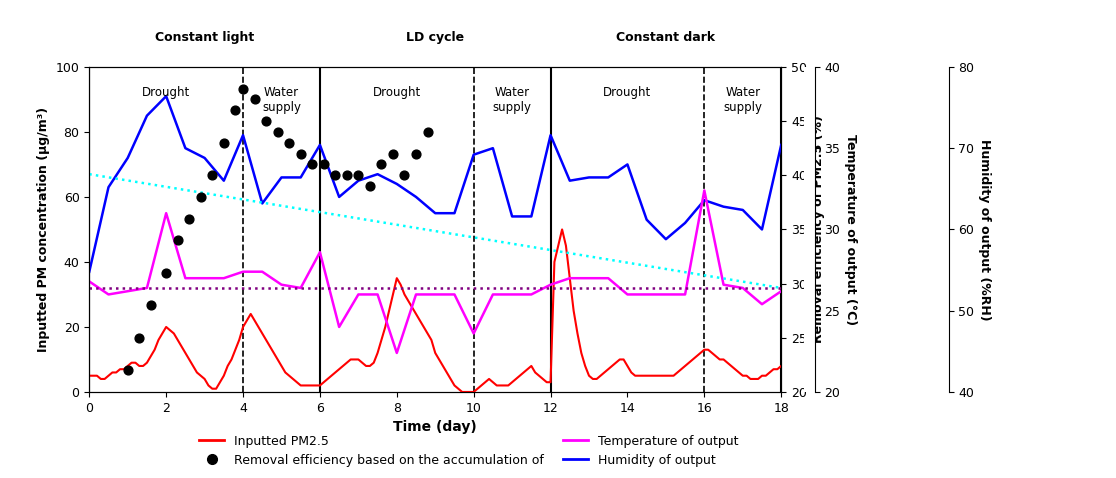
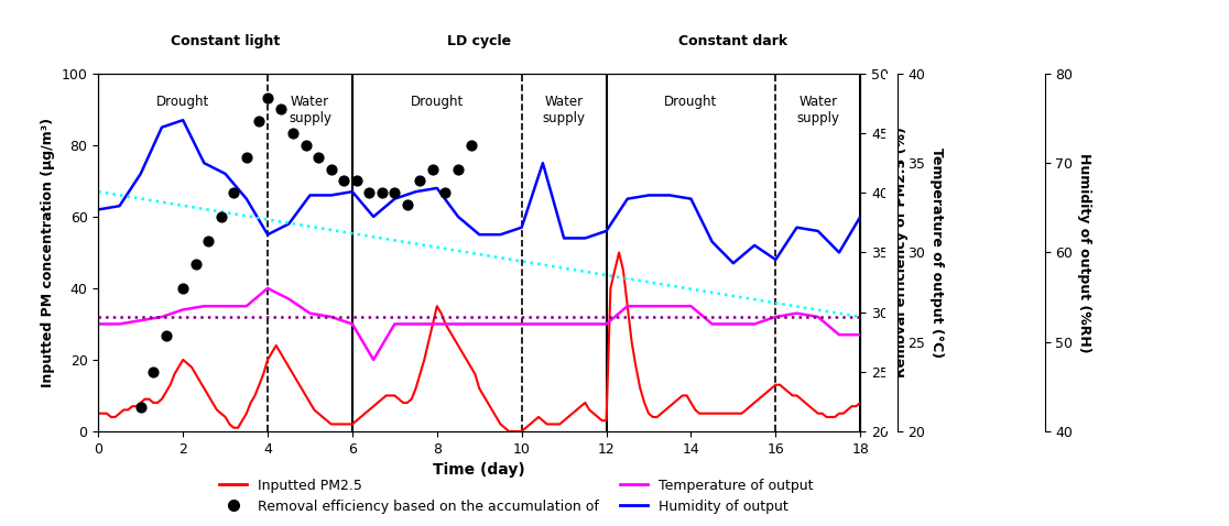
Humidity of output/0: 37 -> 62
Temperature of output/0: 34 -> 30
Humidity of output/2: 91 -> 87
Temperature of output/2: 55 -> 34
Removal efficiency based on the accumulation of/2: 31 -> 32
Humidity of output/4: 79 -> 55
Temperature of output/4: 37 -> 40
Humidity of output/6: 76 -> 67
Temperature of output/6: 43 -> 30
Humidity of output/8: 64 -> 68
Temperature of output/8: 12 -> 30
Humidity of output/10: 73 -> 57
Temperature of output/10: 18 -> 30
Humidity of output/12: 79 -> 56
Temperature of output/12: 33 -> 30
Humidity of output/14: 70 -> 65
Temperature of output/14: 30 -> 35
Humidity of output/16: 59 -> 48
Temperature of output/16: 62 -> 32
Humidity of output/18: 76 -> 60
Temperature of output/18: 31 -> 27
